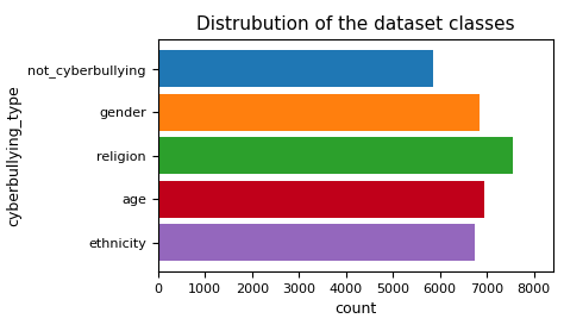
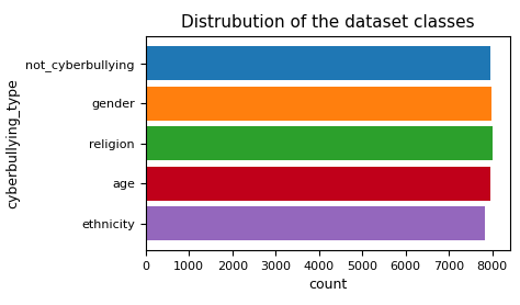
not_cyberbullying: 5850 -> 7960
gender: 6850 -> 7970
religion: 7550 -> 8000
age: 6950 -> 7960
ethnicity: 6750 -> 7820
